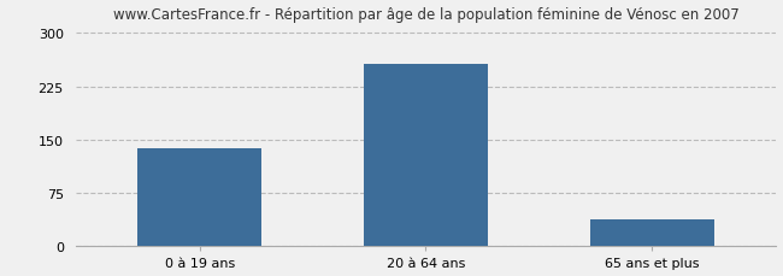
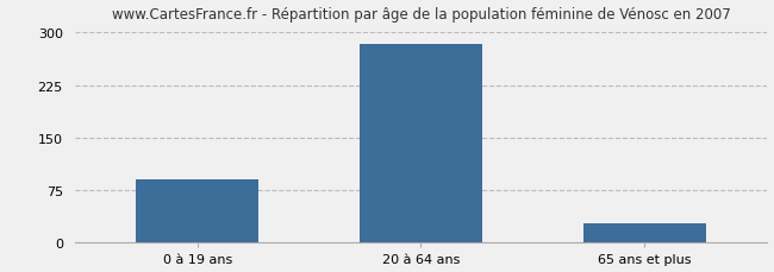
0 à 19 ans: 138 -> 90
20 à 64 ans: 256 -> 283
65 ans et plus: 38 -> 28
